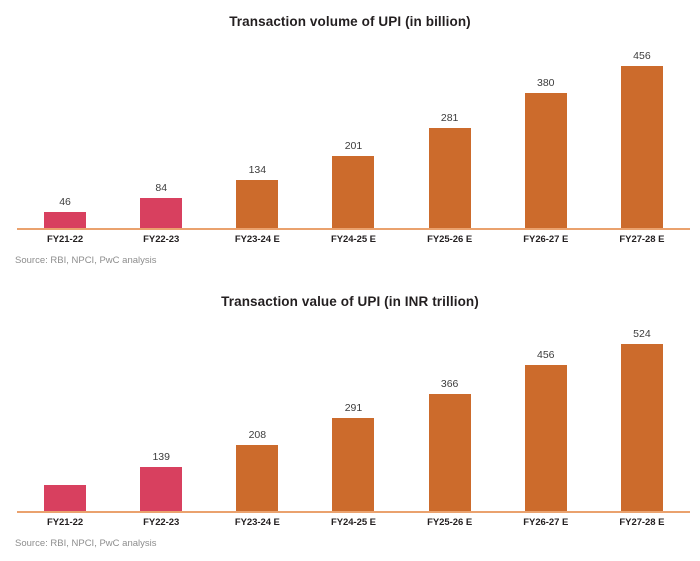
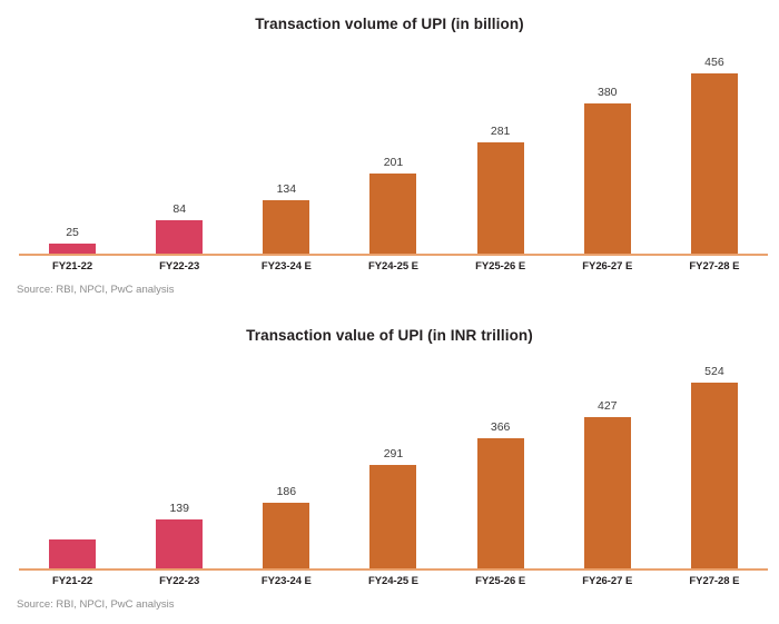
Transaction volume of UPI (in billion)/FY21-22: 46 -> 25
Transaction value of UPI (in INR trillion)/FY23-24 E: 208 -> 186
Transaction value of UPI (in INR trillion)/FY26-27 E: 456 -> 427
